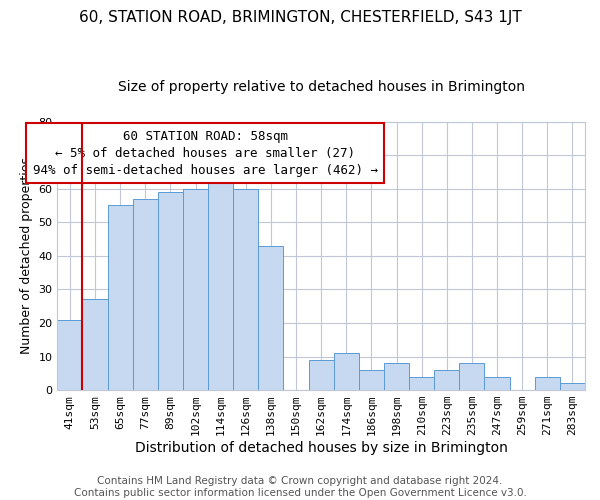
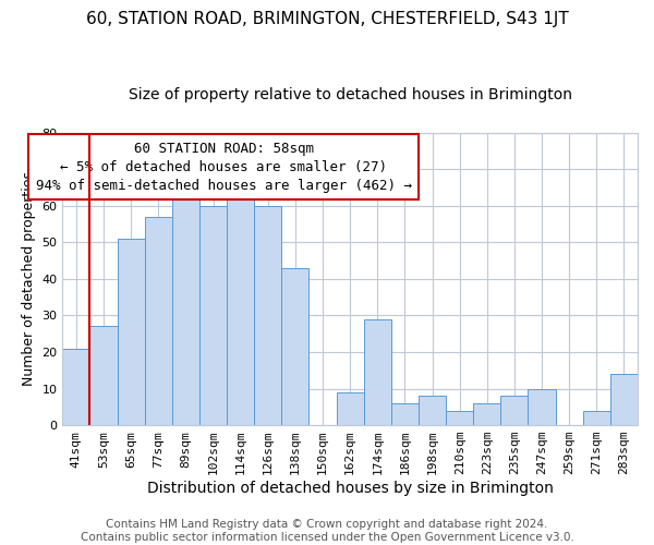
65sqm: 55 -> 51
89sqm: 59 -> 62
174sqm: 11 -> 29
247sqm: 4 -> 10
283sqm: 2 -> 14
